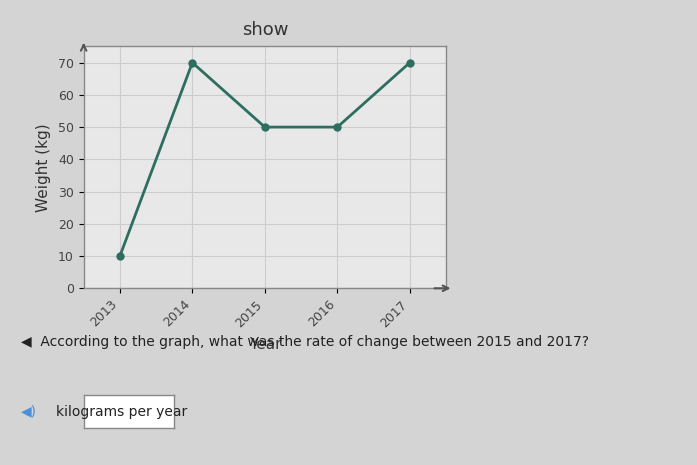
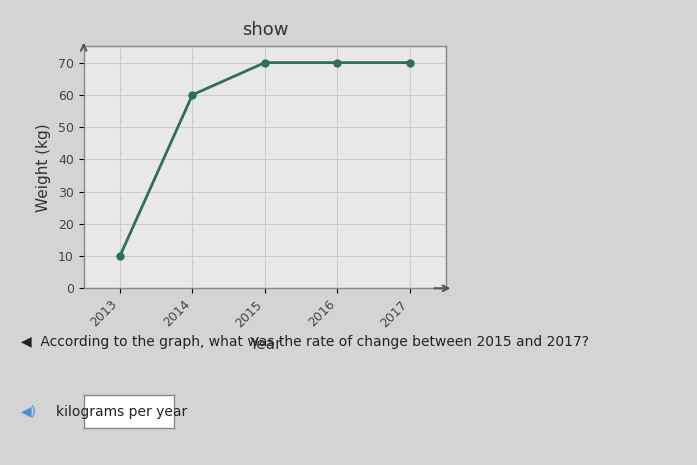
2014: 70 -> 60
2015: 50 -> 70
2016: 50 -> 70
